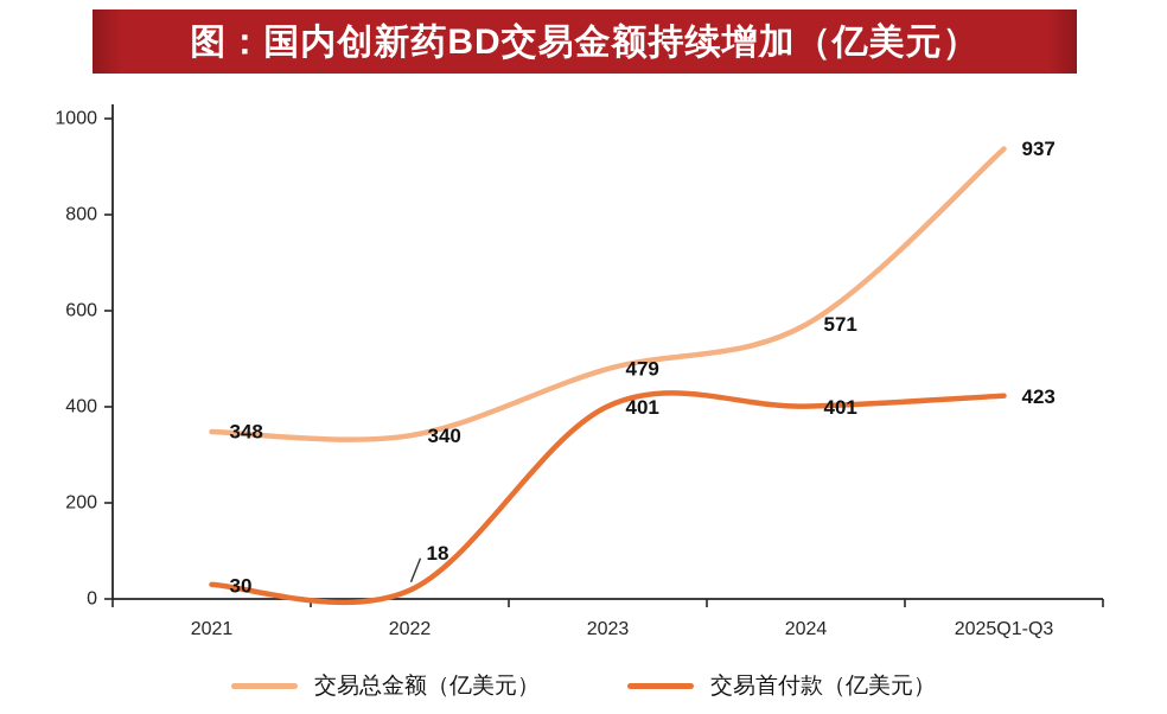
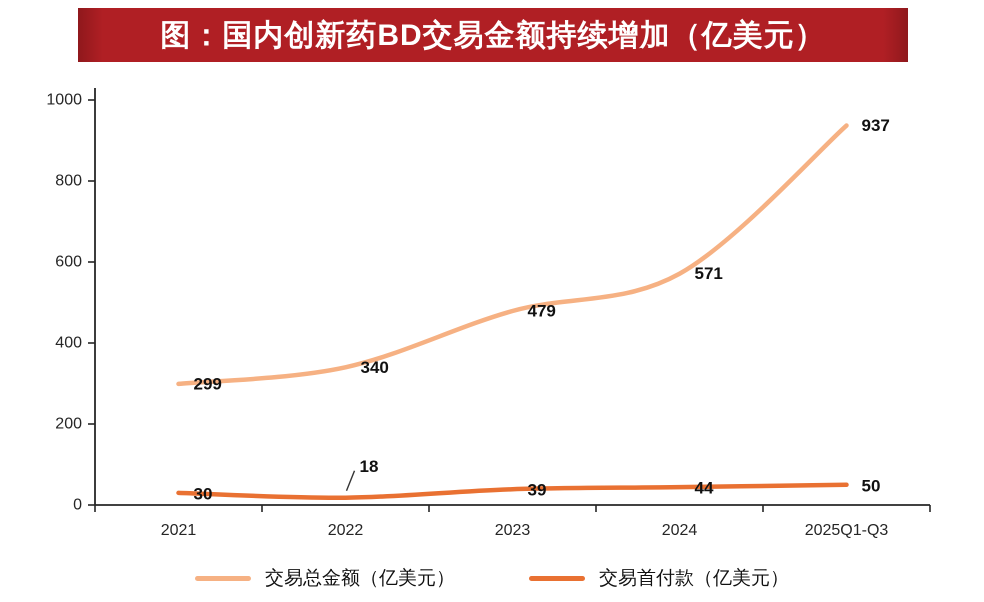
交易总金额（亿美元）/2021: 348 -> 299
交易首付款（亿美元）/2023: 401 -> 39
交易首付款（亿美元）/2024: 401 -> 44
交易首付款（亿美元）/2025Q1-Q3: 423 -> 50
